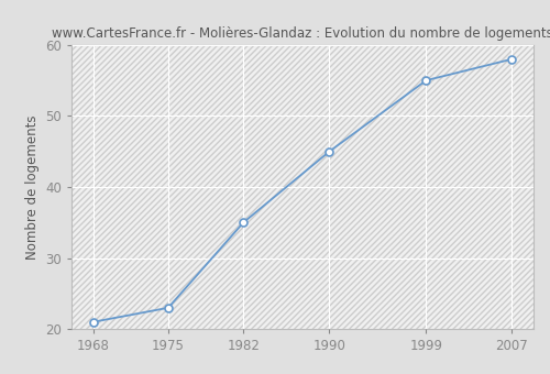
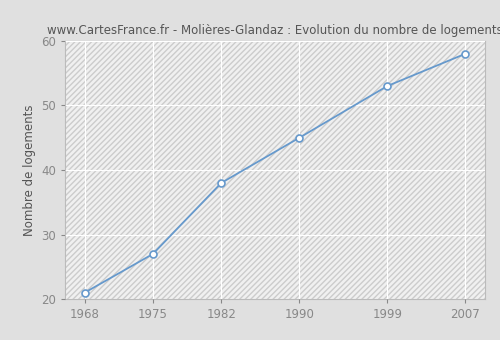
1975: 23 -> 27
1982: 35 -> 38
1999: 55 -> 53
